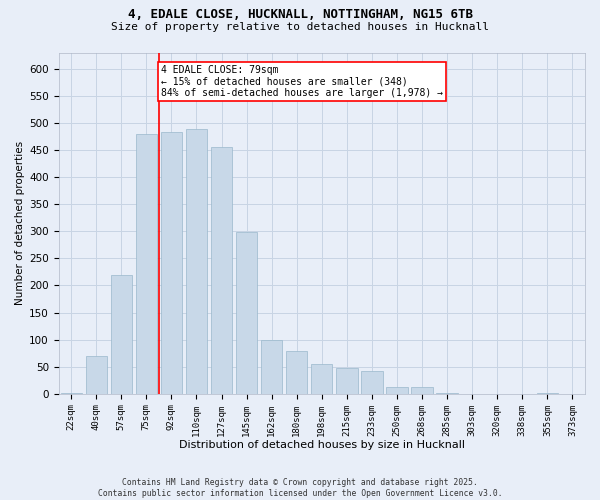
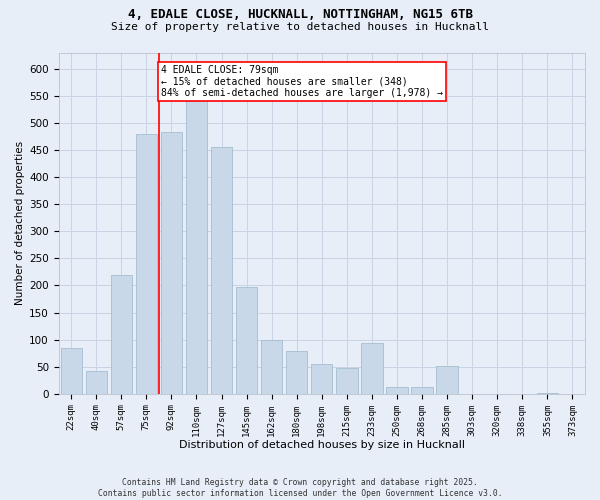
22sqm: 2 -> 84
40sqm: 70 -> 42
110sqm: 488 -> 542
145sqm: 298 -> 198
233sqm: 42 -> 94
285sqm: 2 -> 52
